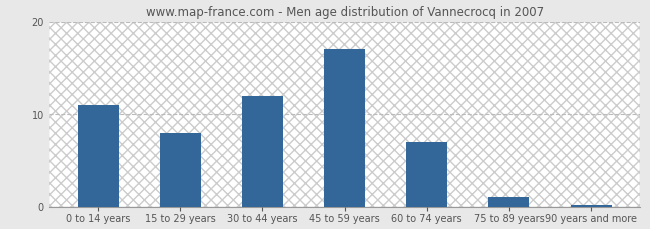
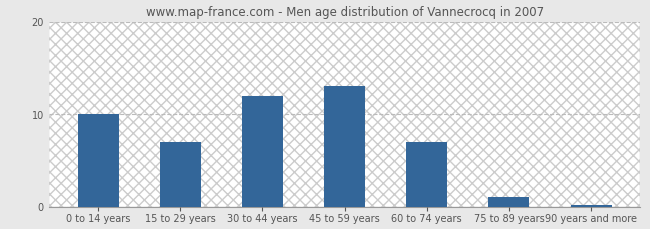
0 to 14 years: 11.0 -> 10.0
15 to 29 years: 8.0 -> 7.0
45 to 59 years: 17.0 -> 13.0
